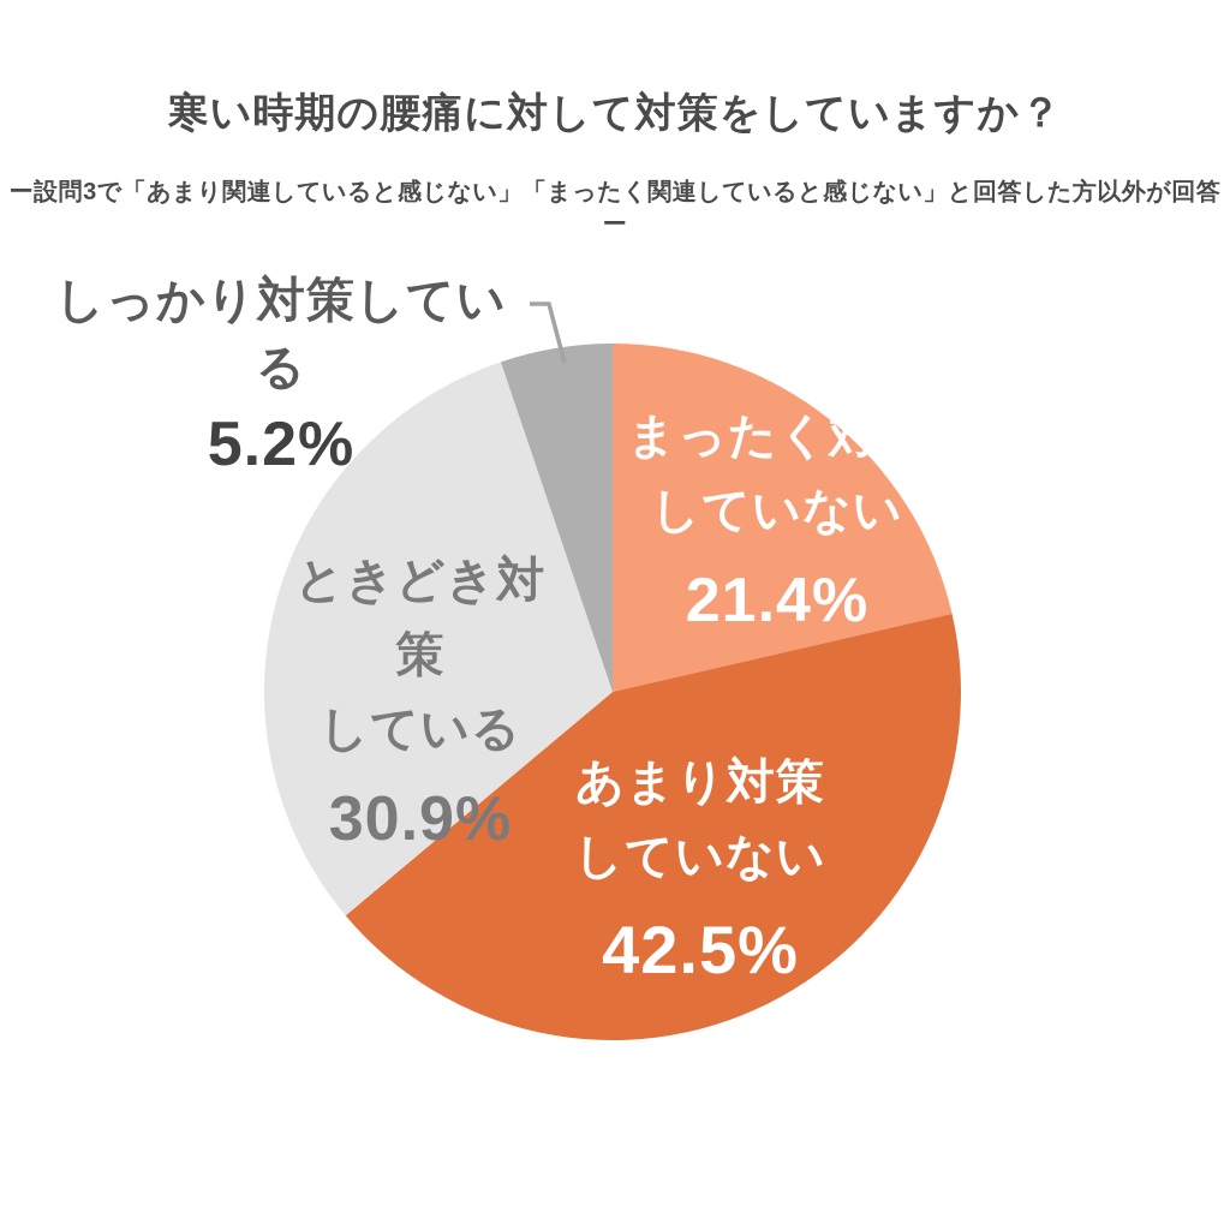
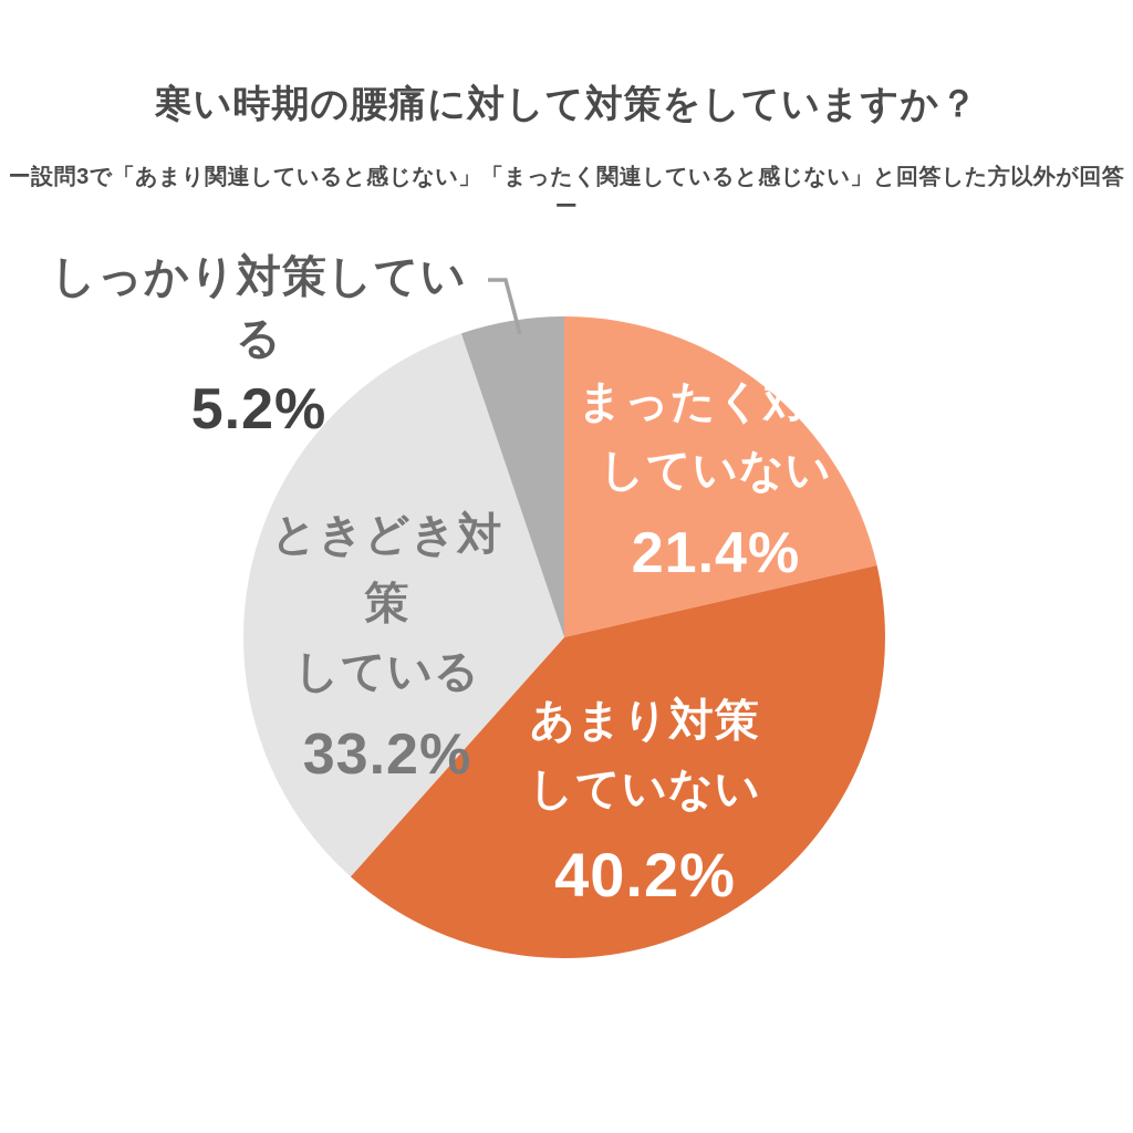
あまり対策していない: 42.5% -> 40.2%
ときどき対策している: 30.9% -> 33.2%
